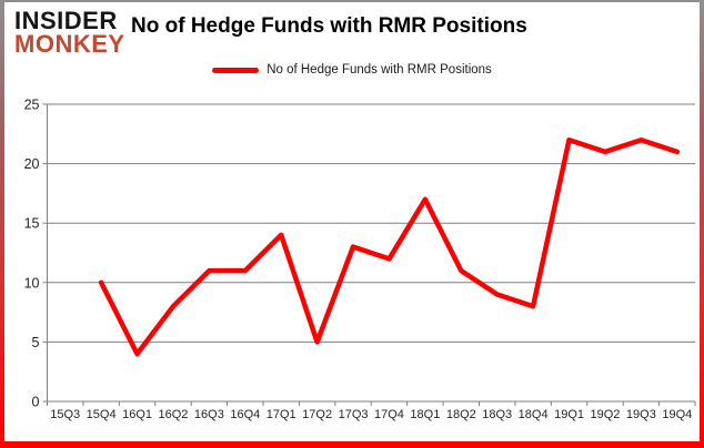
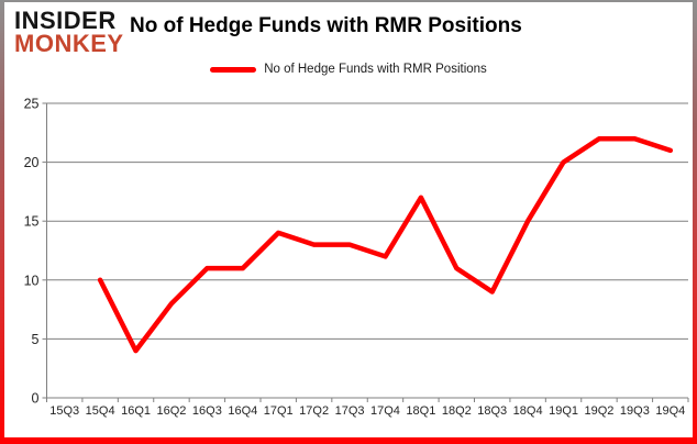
17Q2: 5 -> 13
18Q4: 8 -> 15
19Q1: 22 -> 20
19Q2: 21 -> 22
